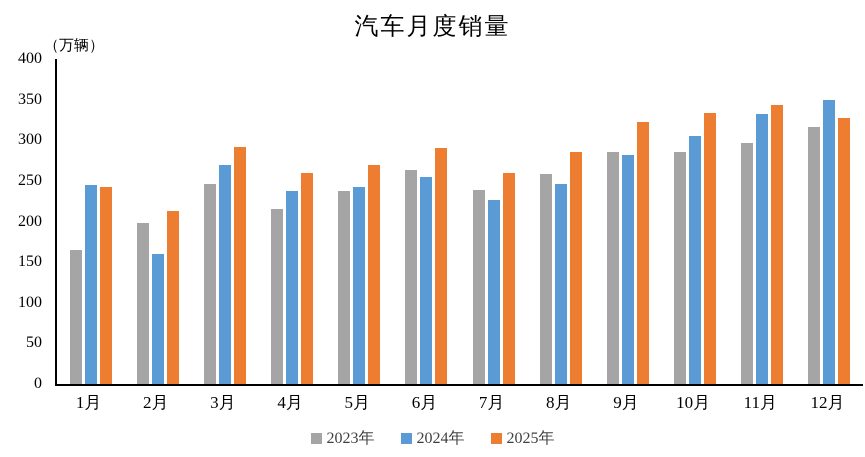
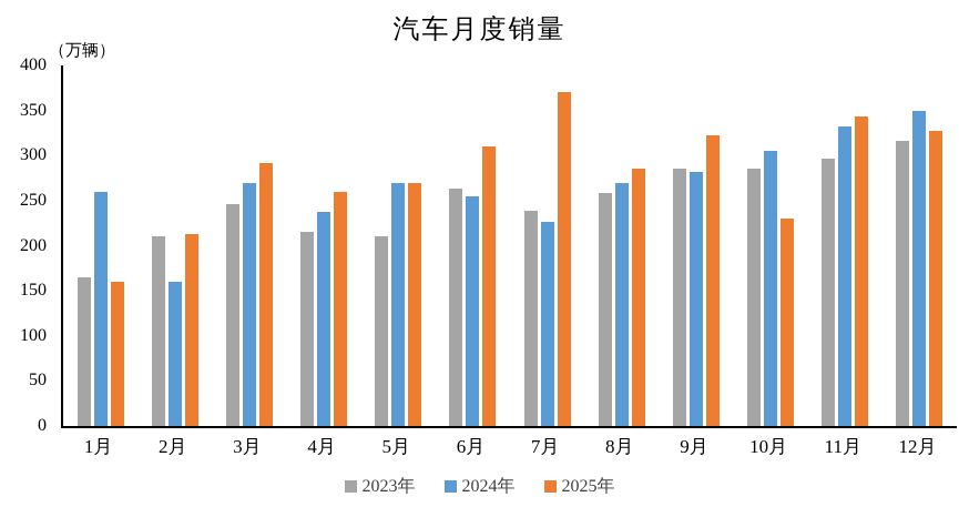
2024年/1月: 240 -> 260
2025年/1月: 240 -> 160
2023年/2月: 200 -> 210
2023年/5月: 240 -> 210
2024年/5月: 240 -> 270
2025年/6月: 290 -> 310
2025年/7月: 260 -> 370
2024年/8月: 250 -> 270
2025年/10月: 330 -> 230
